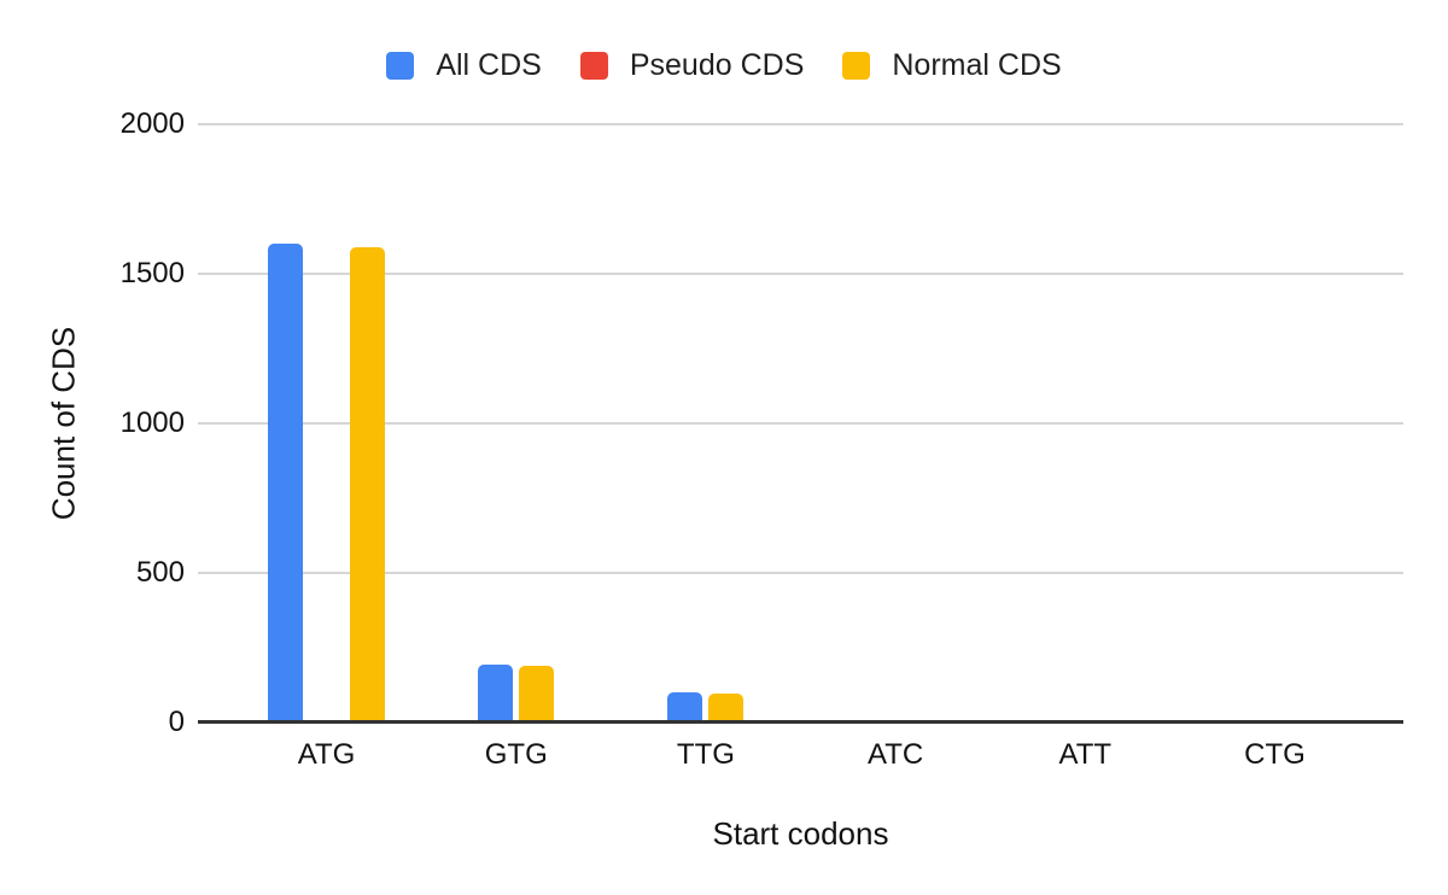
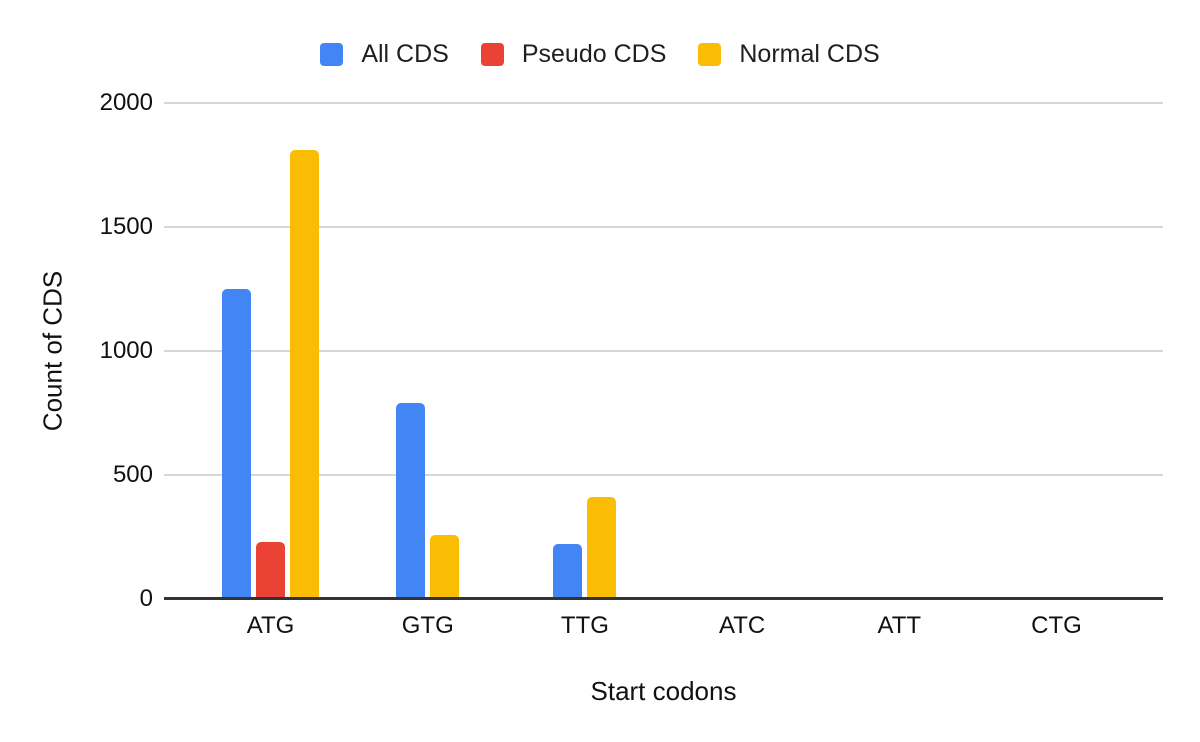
All CDS/ATG: 1600 -> 1250
Pseudo CDS/ATG: 10 -> 230
Normal CDS/ATG: 1590 -> 1810
All CDS/GTG: 200 -> 790
Normal CDS/GTG: 190 -> 260
All CDS/TTG: 100 -> 220
Normal CDS/TTG: 100 -> 410
